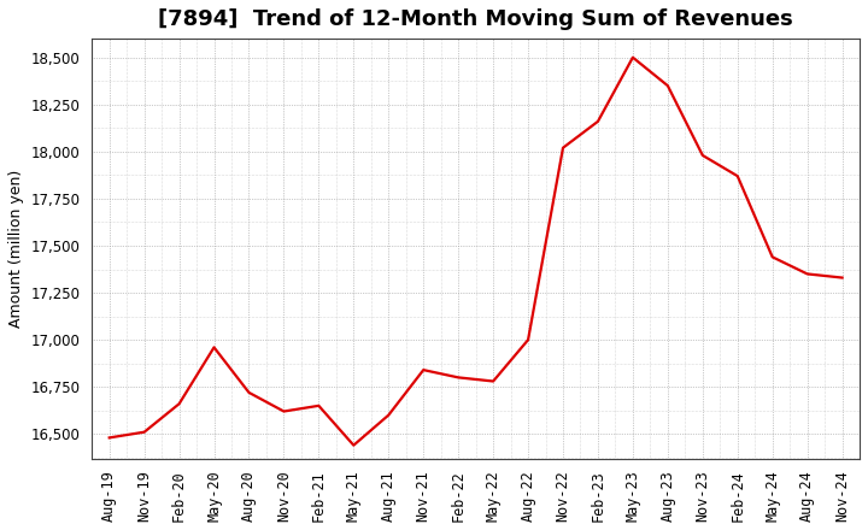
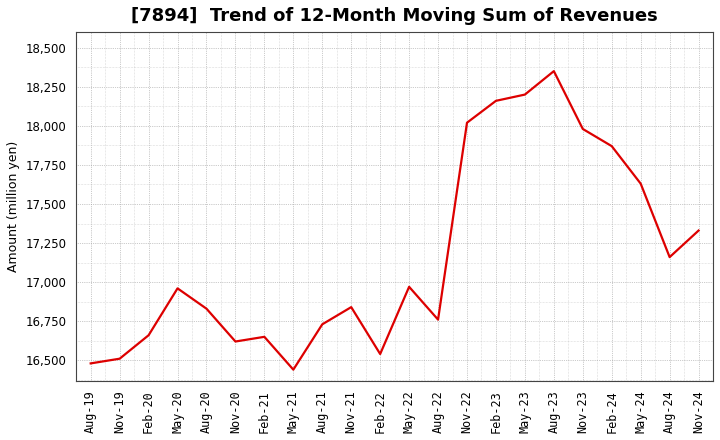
Aug-20: 16,720 -> 16,830
Aug-21: 16,600 -> 16,730
Feb-22: 16,800 -> 16,540
May-22: 16,780 -> 16,970
Aug-22: 17,000 -> 16,760
May-23: 18,500 -> 18,200
May-24: 17,440 -> 17,630
Aug-24: 17,350 -> 17,160
